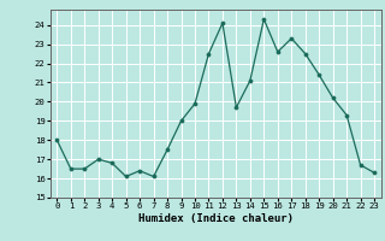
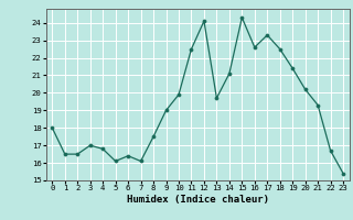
23: 16.3 -> 15.4
